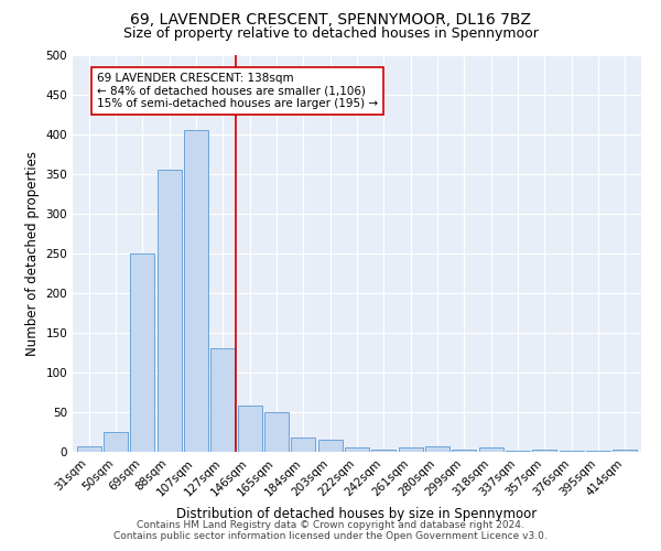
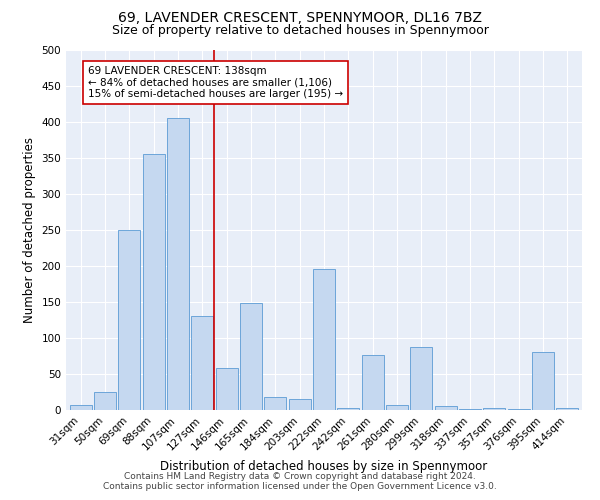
165sqm: 50 -> 148
222sqm: 5 -> 196
261sqm: 5 -> 76
299sqm: 3 -> 88
395sqm: 1 -> 80
